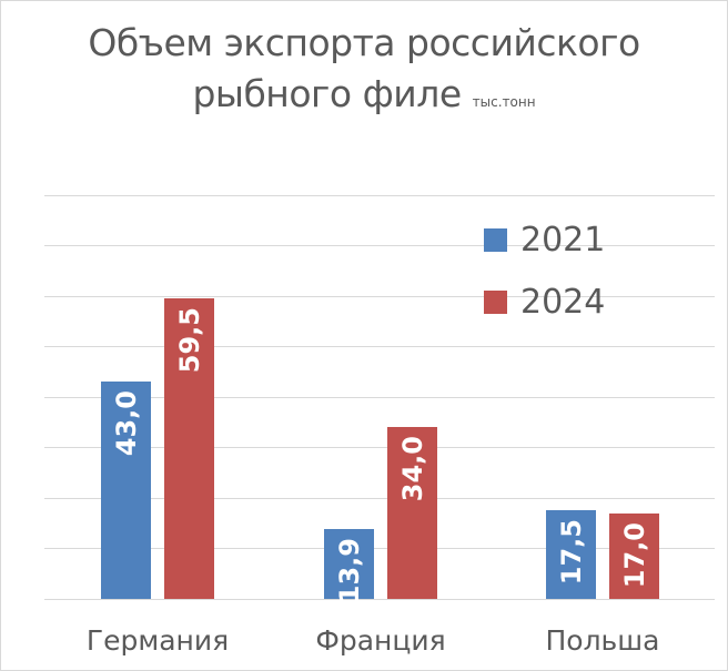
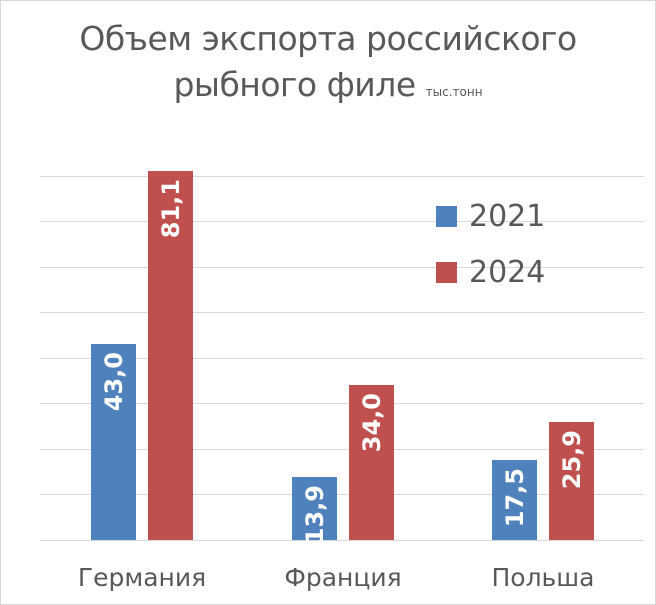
2024/Германия: 59,5 -> 81,1
2024/Польша: 17,0 -> 25,9
